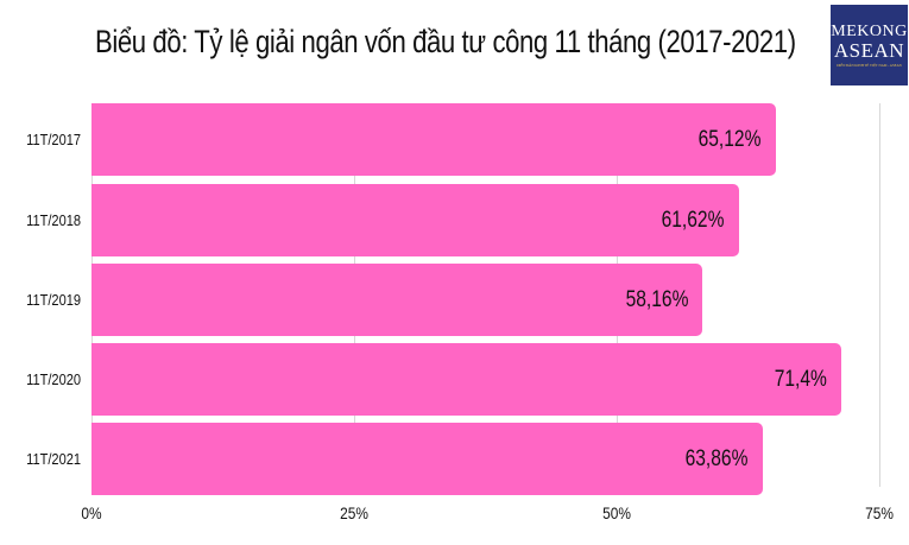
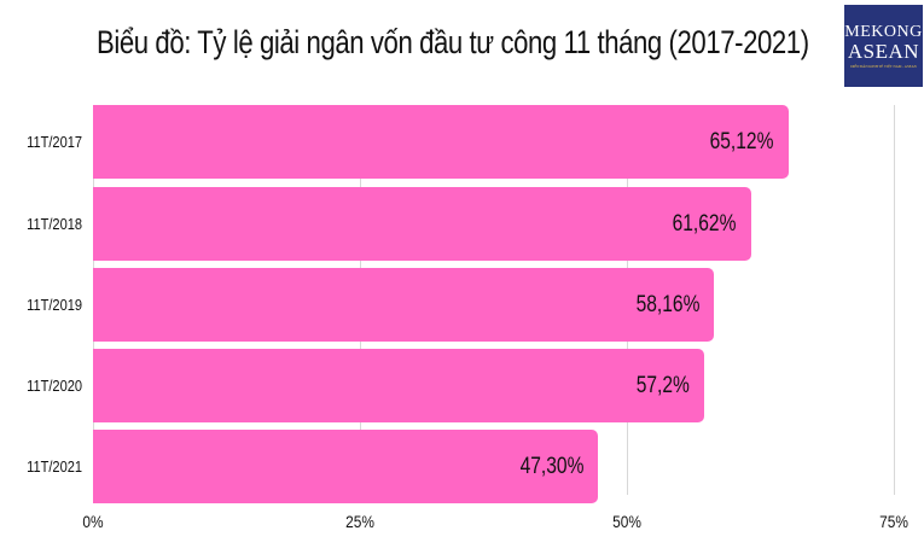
11T/2020: 71,4% -> 57,2%
11T/2021: 63,86% -> 47,30%
